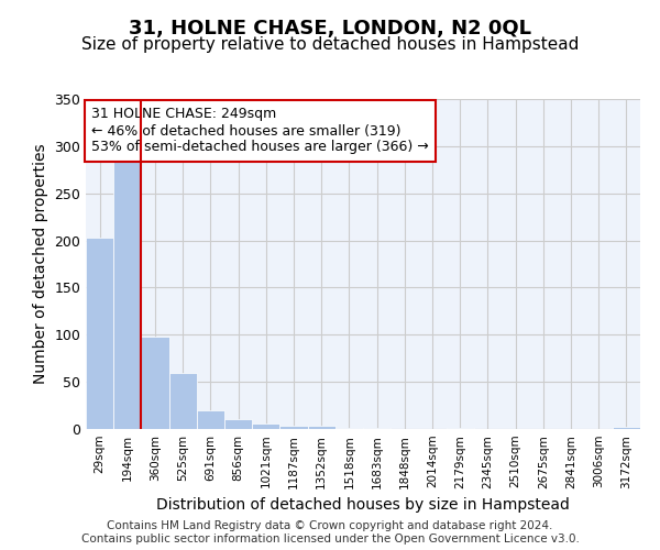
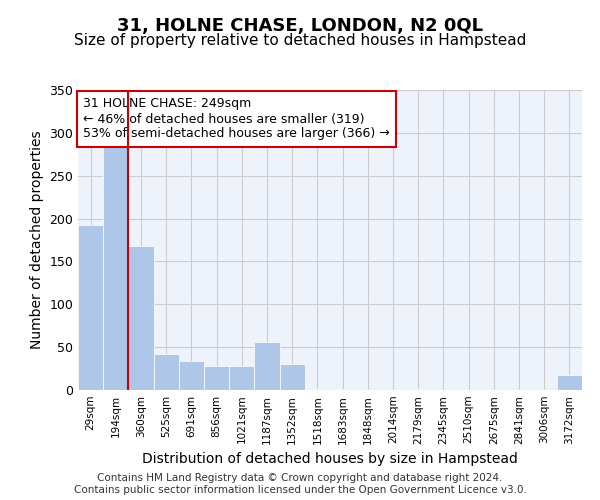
29sqm: 203 -> 192
360sqm: 98 -> 168
525sqm: 60 -> 42
691sqm: 20 -> 34
856sqm: 11 -> 28
1021sqm: 6 -> 28
1187sqm: 4 -> 56
1352sqm: 3 -> 30
3172sqm: 2 -> 18
